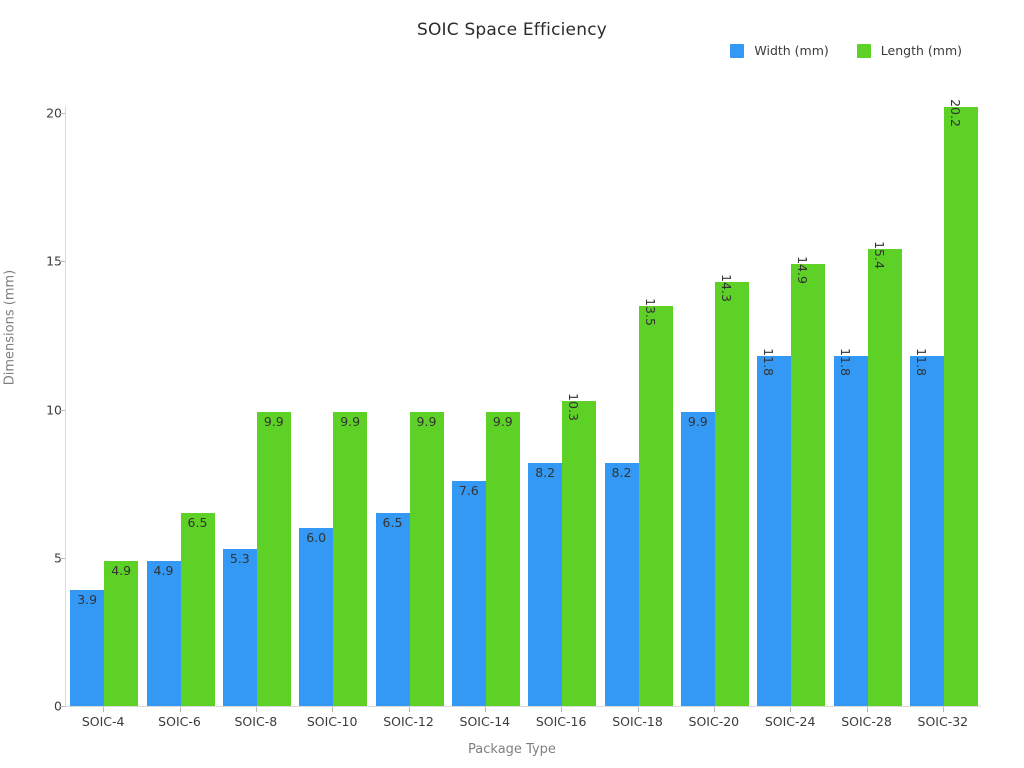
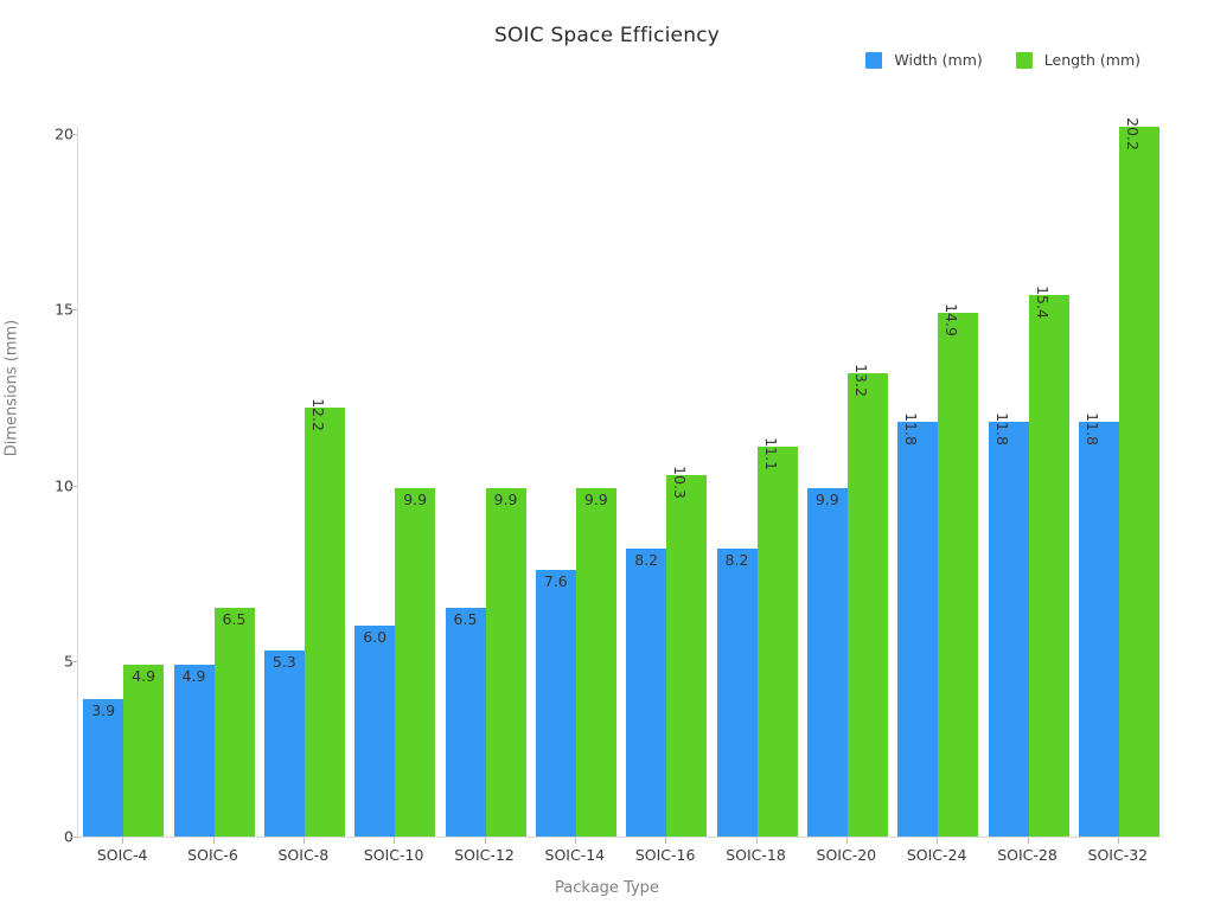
Length (mm)/SOIC-8: 9.9 -> 12.2
Length (mm)/SOIC-18: 13.5 -> 11.1
Length (mm)/SOIC-20: 14.3 -> 13.2
